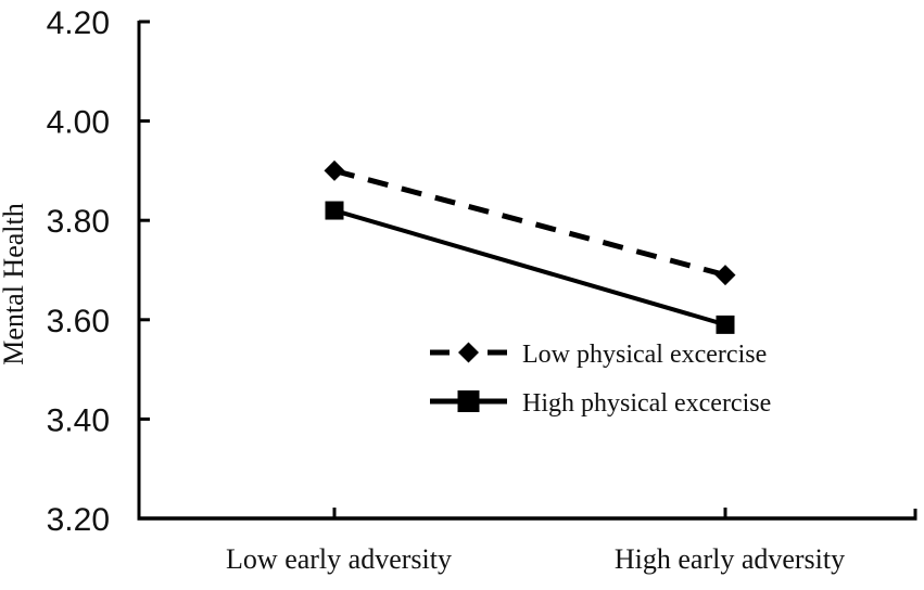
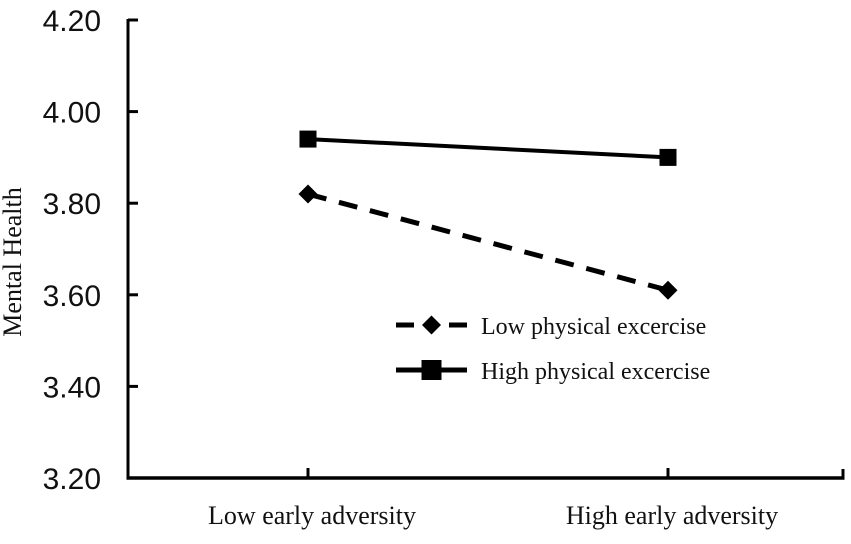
Low physical excercise/Low early adversity: 3.90 -> 3.82
High physical excercise/Low early adversity: 3.82 -> 3.94
Low physical excercise/High early adversity: 3.69 -> 3.61
High physical excercise/High early adversity: 3.59 -> 3.90
